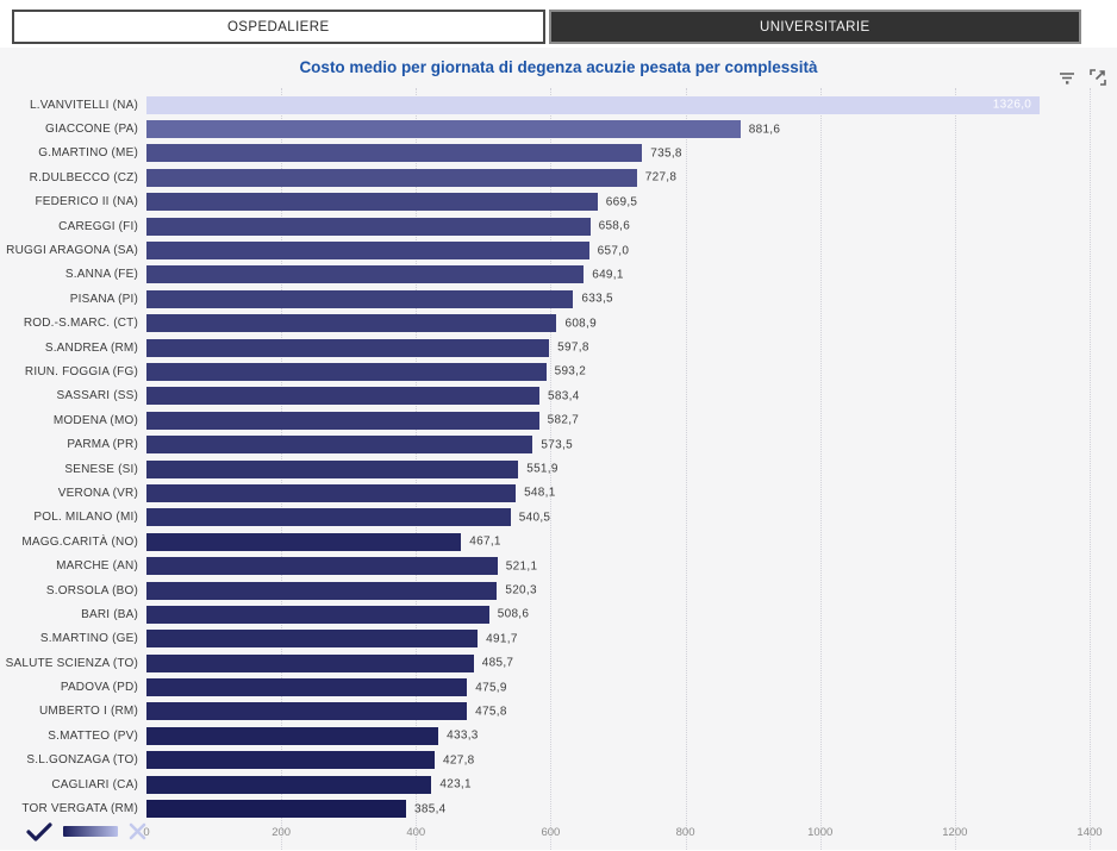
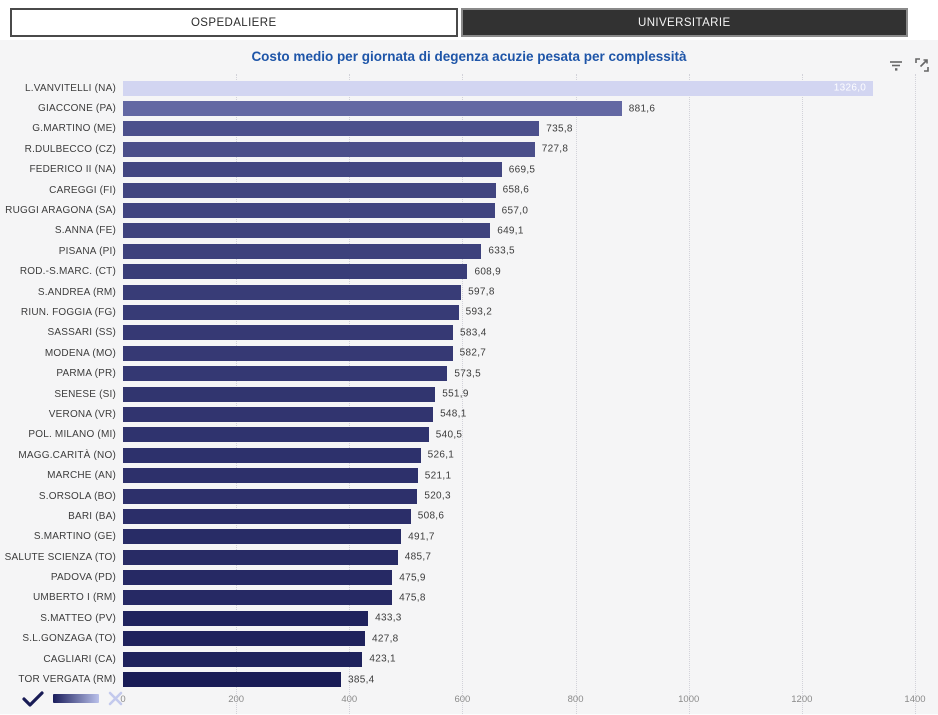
MAGG.CARITÀ (NO): 467,1 -> 526,1
